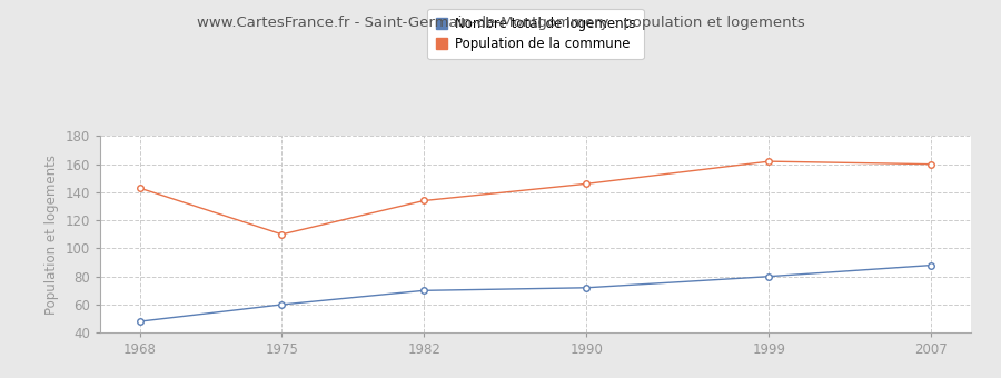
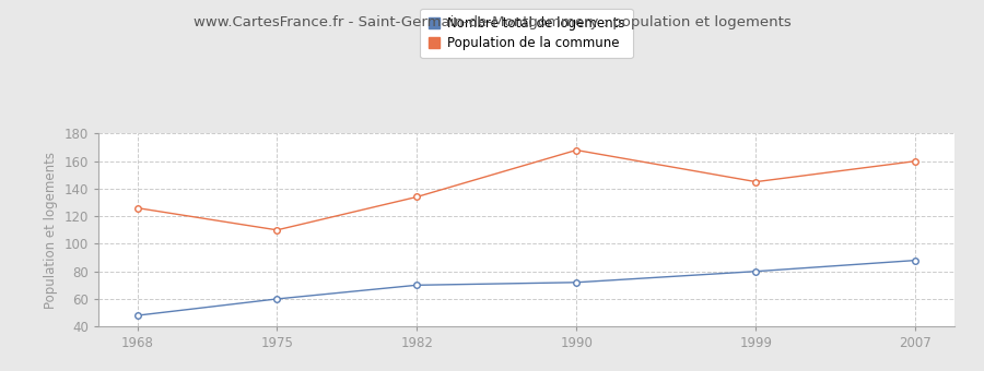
Population de la commune/1968: 143 -> 126
Population de la commune/1990: 146 -> 168
Population de la commune/1999: 162 -> 145
